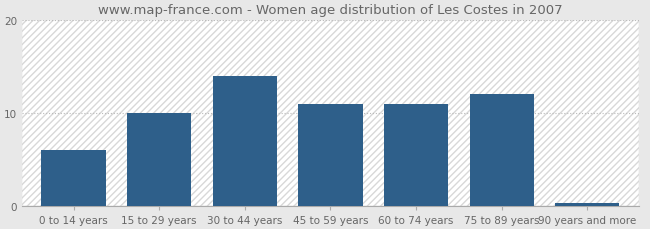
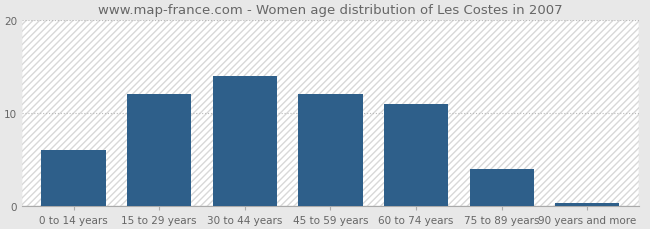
15 to 29 years: 10.0 -> 12.0
45 to 59 years: 11.0 -> 12.0
75 to 89 years: 12.0 -> 4.0
